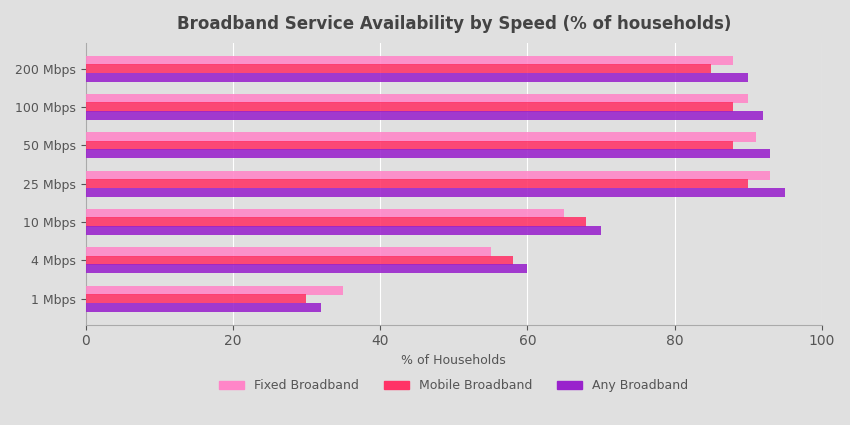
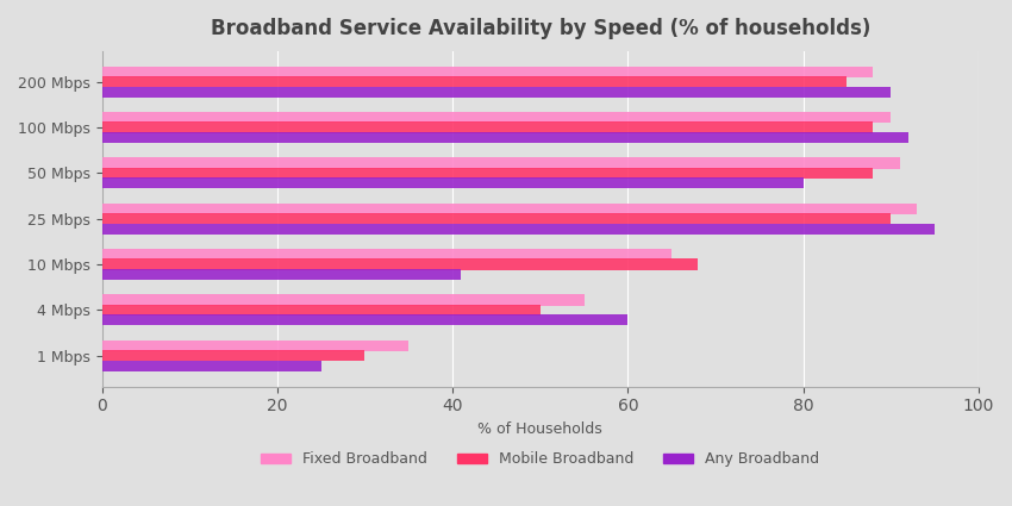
Any Broadband/50 Mbps: 93 -> 80
Any Broadband/10 Mbps: 70 -> 41
Mobile Broadband/4 Mbps: 58 -> 50
Any Broadband/1 Mbps: 32 -> 25
